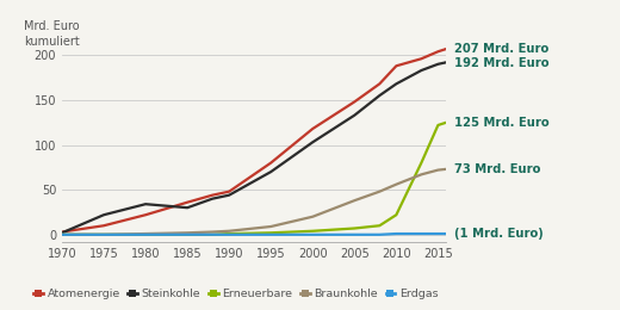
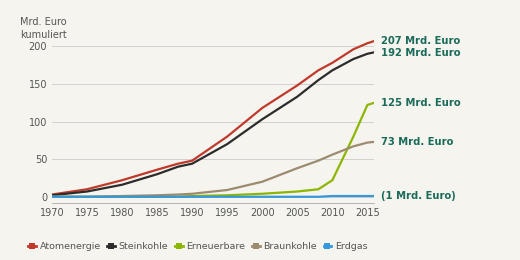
Steinkohle/1975: 22 -> 7
Steinkohle/1980: 34 -> 16
Atomenergie/2010: 188 -> 178
